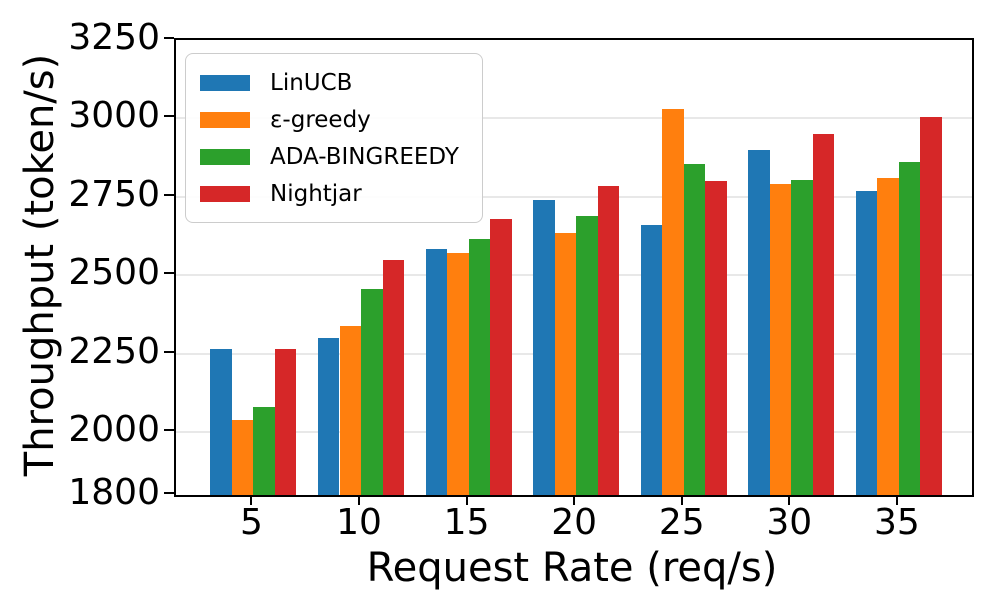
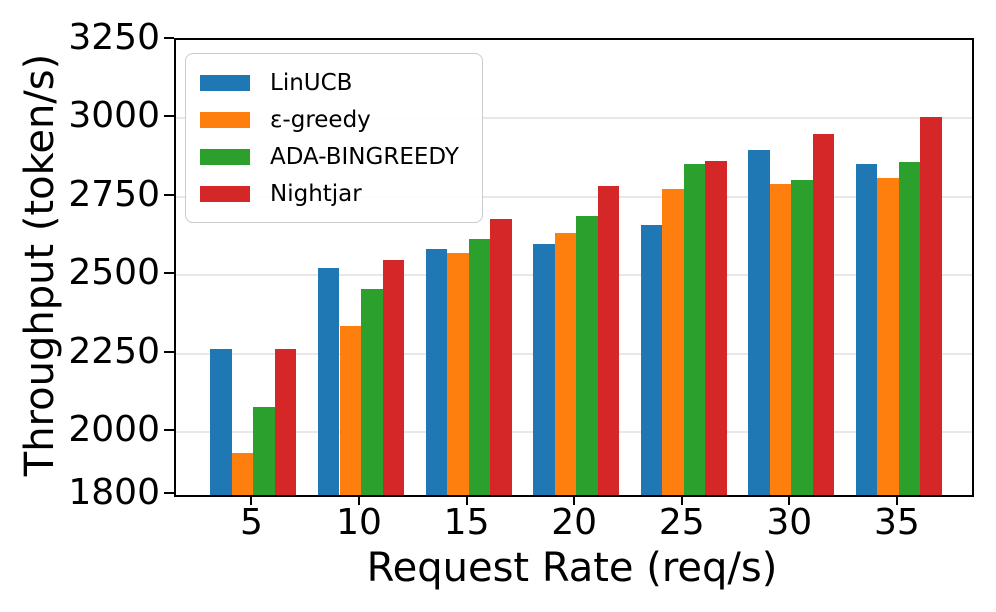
ε-greedy/5: 2040 -> 1940
LinUCB/10: 2300 -> 2520
LinUCB/20: 2740 -> 2600
ε-greedy/25: 3030 -> 2780
Nightjar/25: 2800 -> 2860
LinUCB/35: 2770 -> 2860
